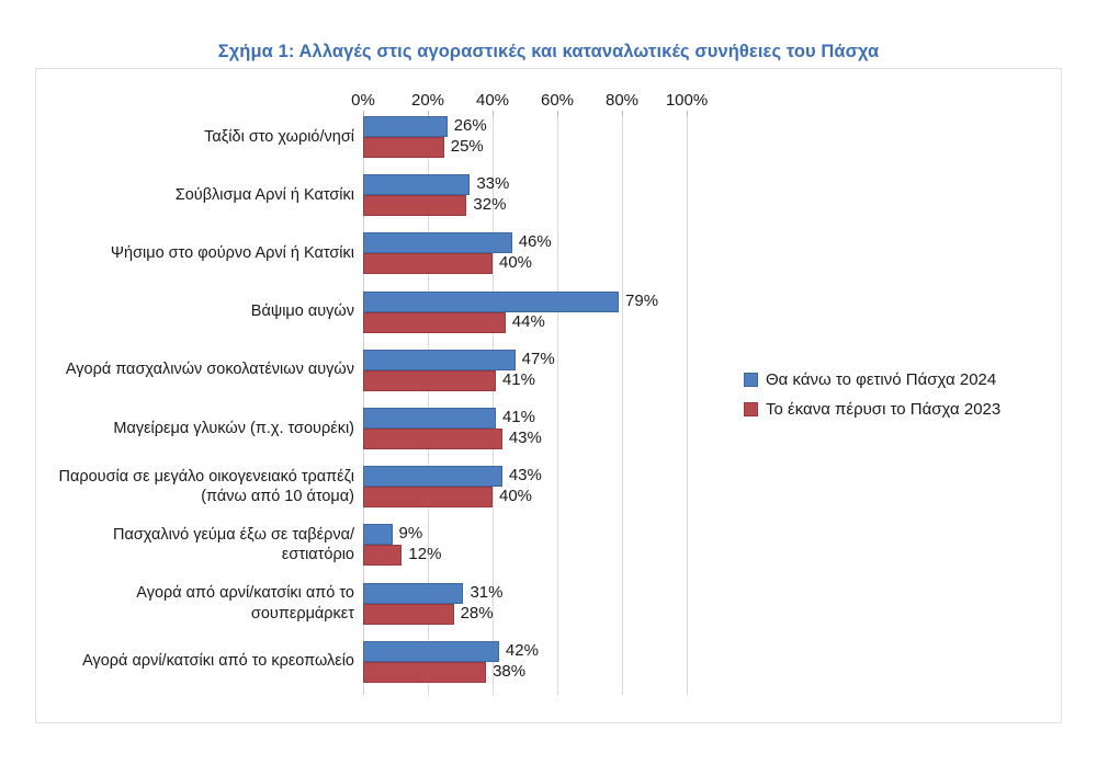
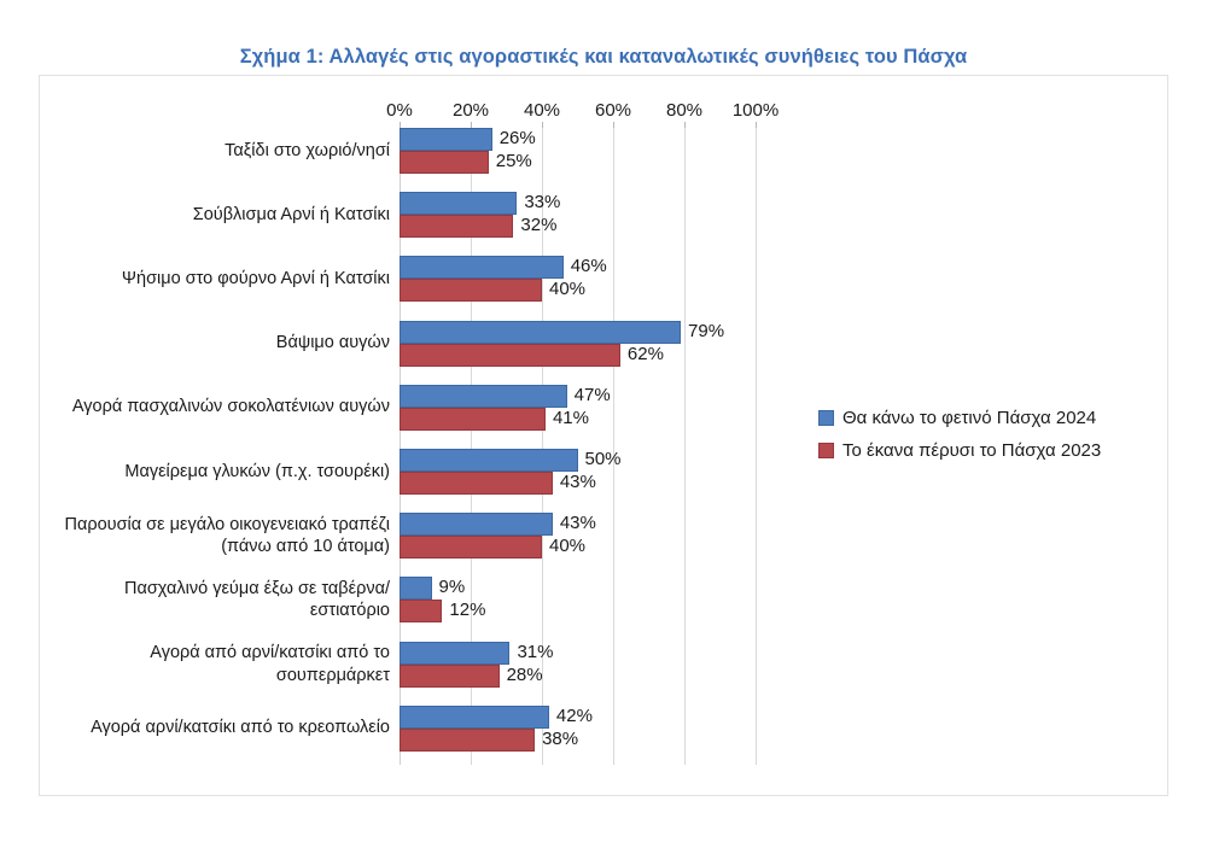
Το έκανα πέρυσι το Πάσχα 2023/Βάψιμο αυγών: 44% -> 62%
Θα κάνω το φετινό Πάσχα 2024/Μαγείρεμα γλυκών (π.χ. τσουρέκι): 41% -> 50%
